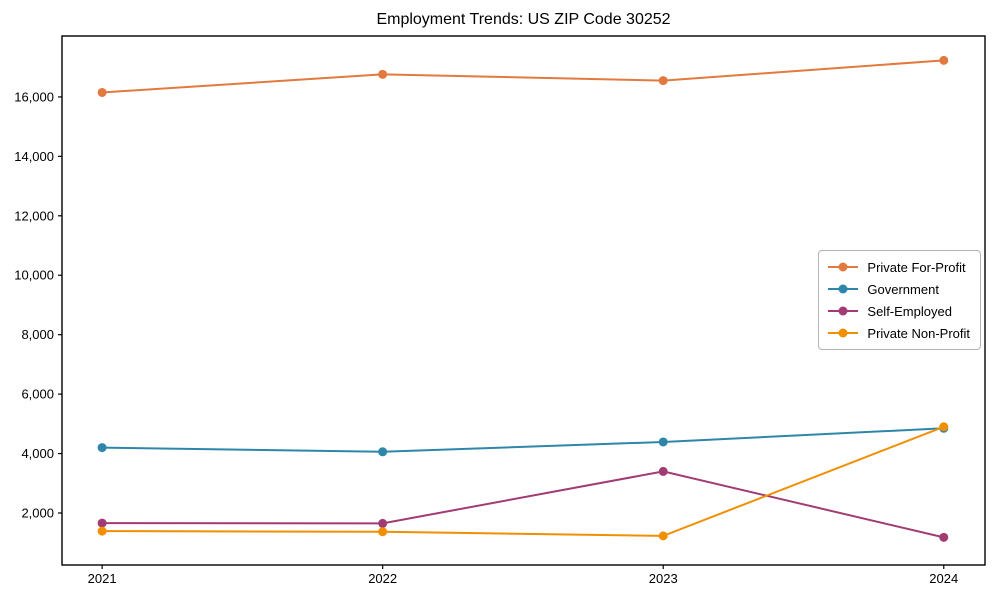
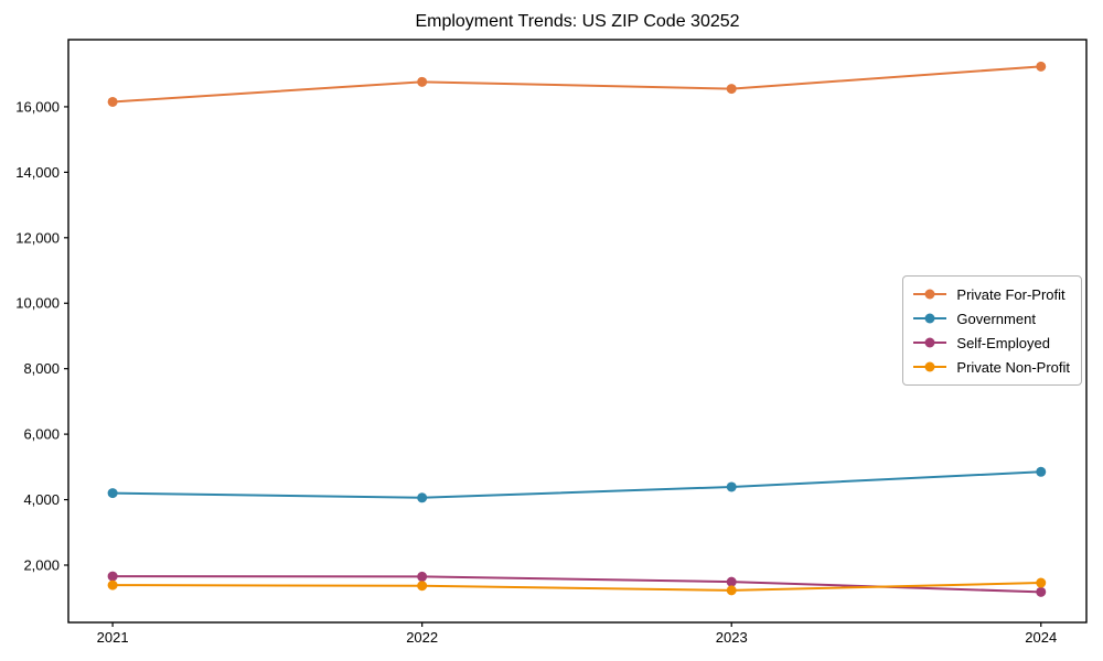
Self-Employed/2023: 3400 -> 1500
Private Non-Profit/2024: 4900 -> 1500
